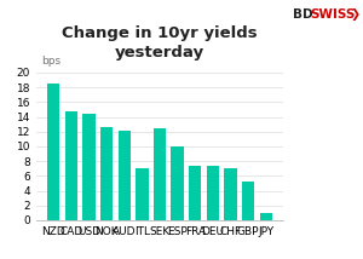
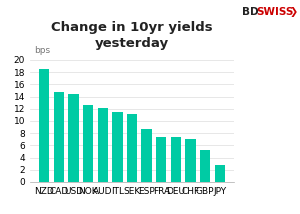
ITL: 7.0 -> 11.4
SEK: 12.4 -> 11.1
ESP: 10.0 -> 8.6
JPY: 1.0 -> 2.7
